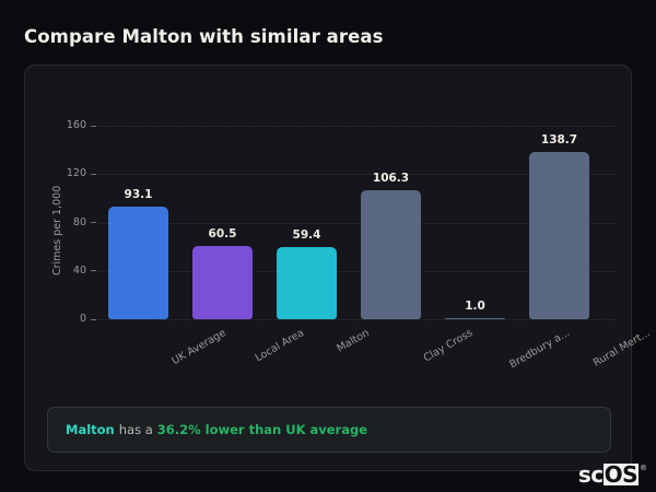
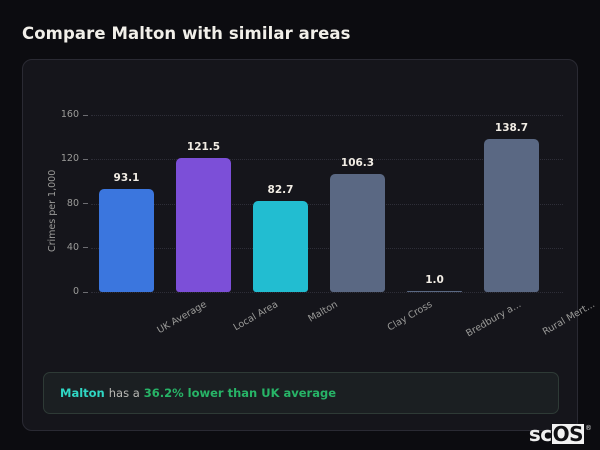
Local Area: 60.5 -> 121.5
Malton: 59.4 -> 82.7
